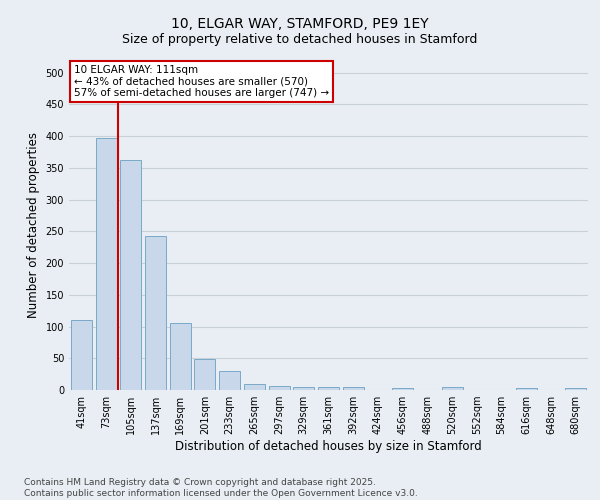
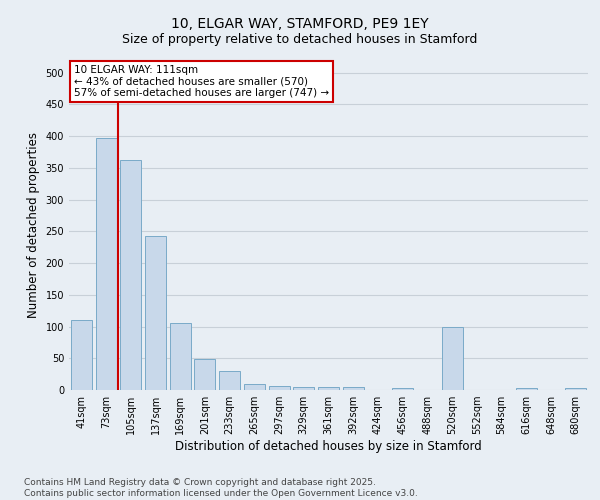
520sqm: 5 -> 100
